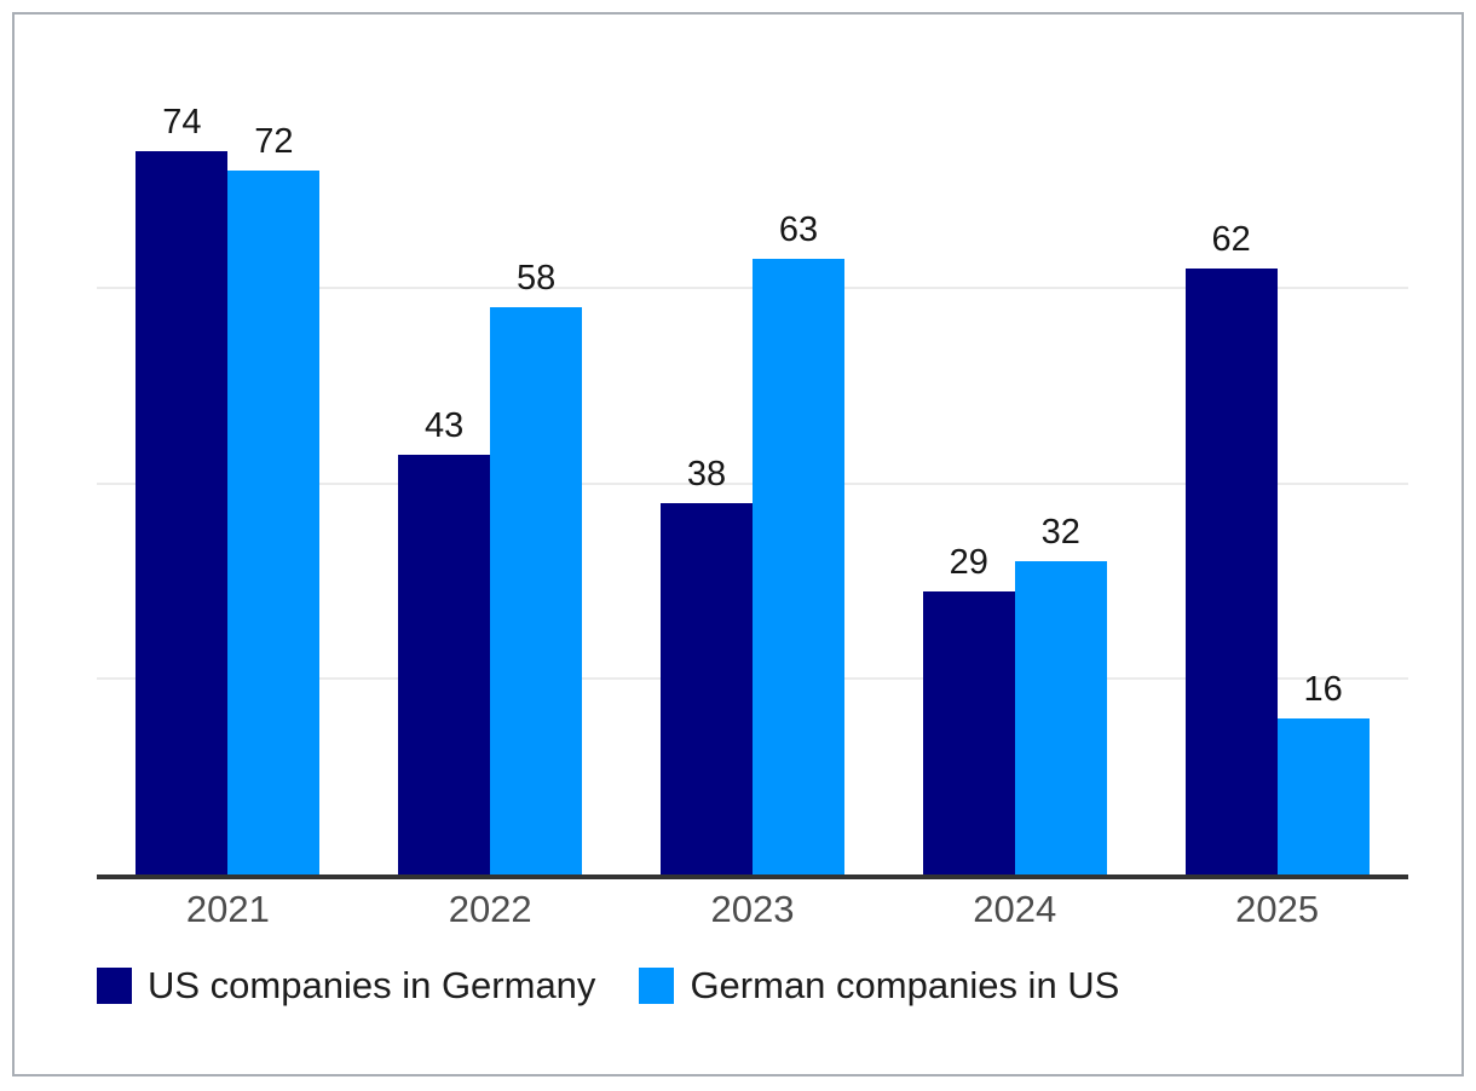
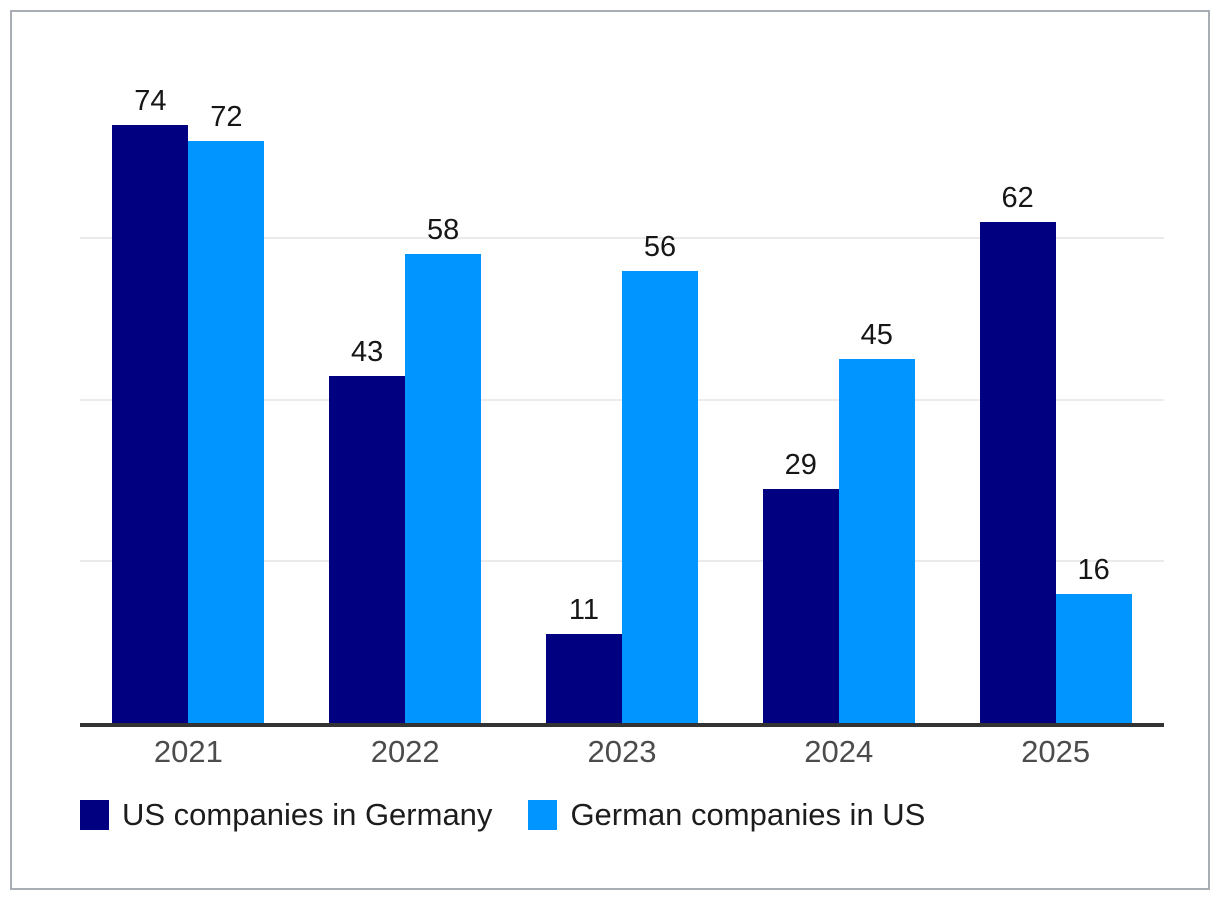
US companies in Germany/2023: 38 -> 11
German companies in US/2023: 63 -> 56
German companies in US/2024: 32 -> 45
